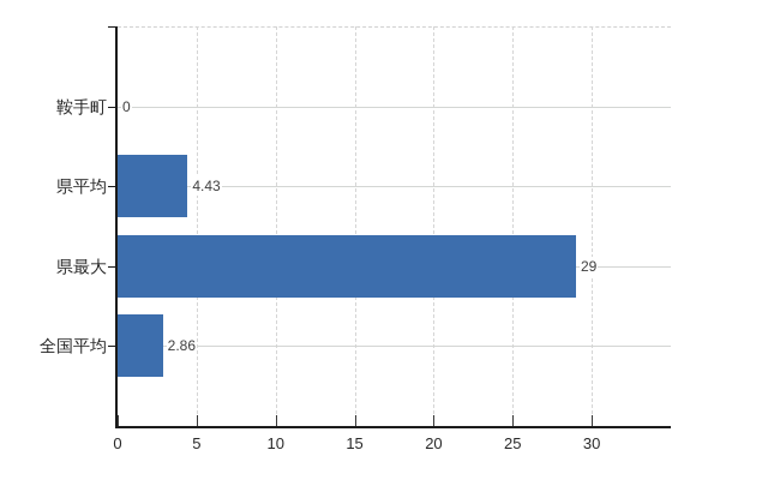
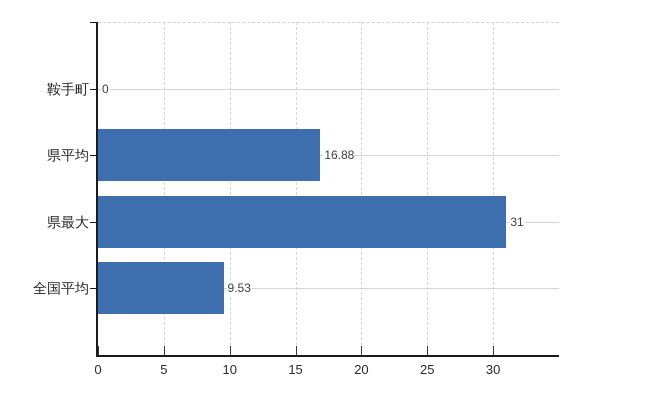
県平均: 4.43 -> 16.88
県最大: 29 -> 31
全国平均: 2.86 -> 9.53
